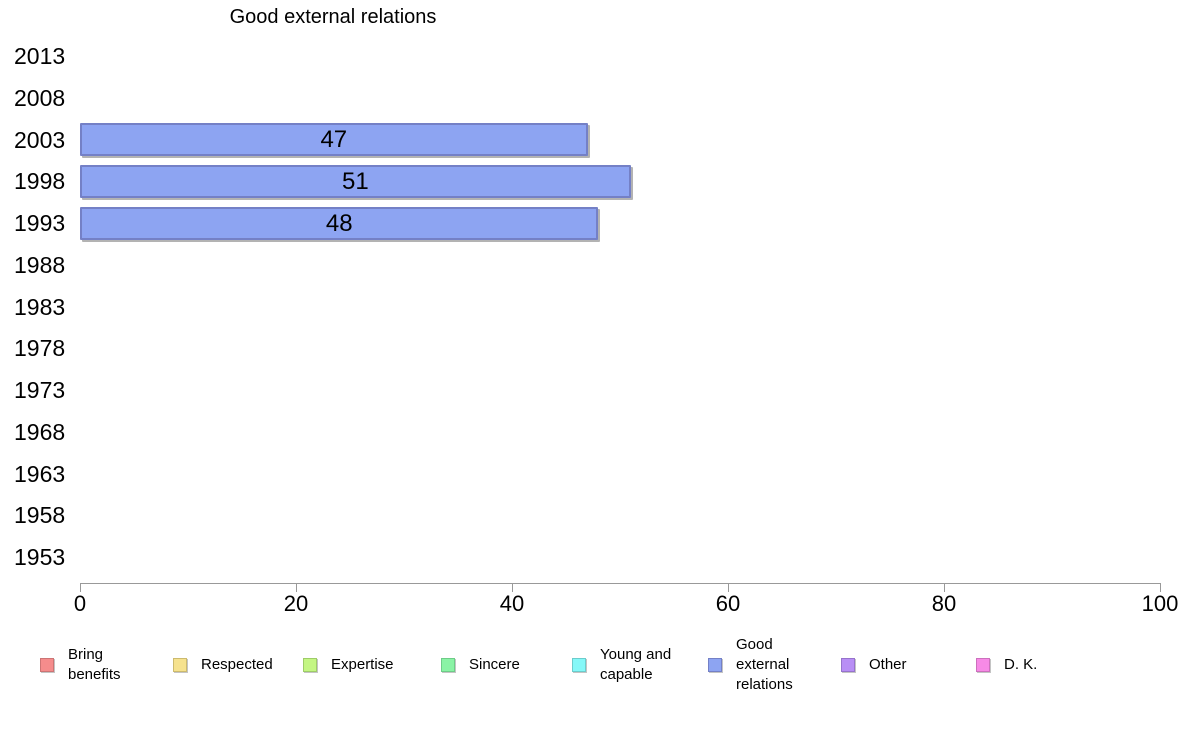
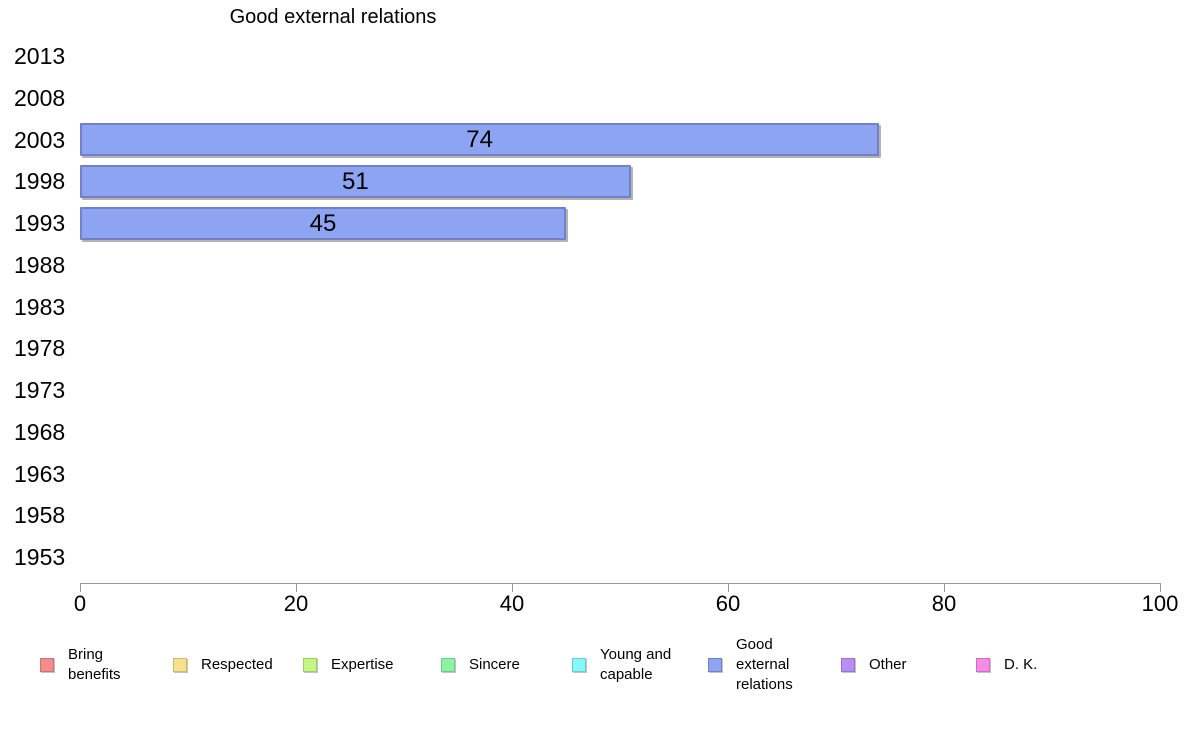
2003: 47 -> 74
1993: 48 -> 45
